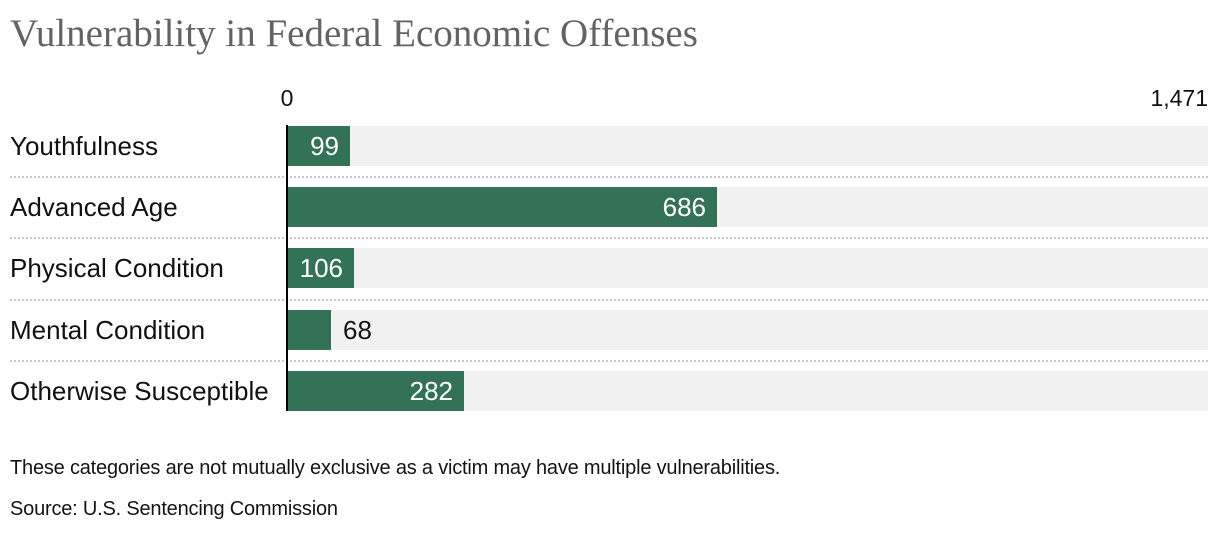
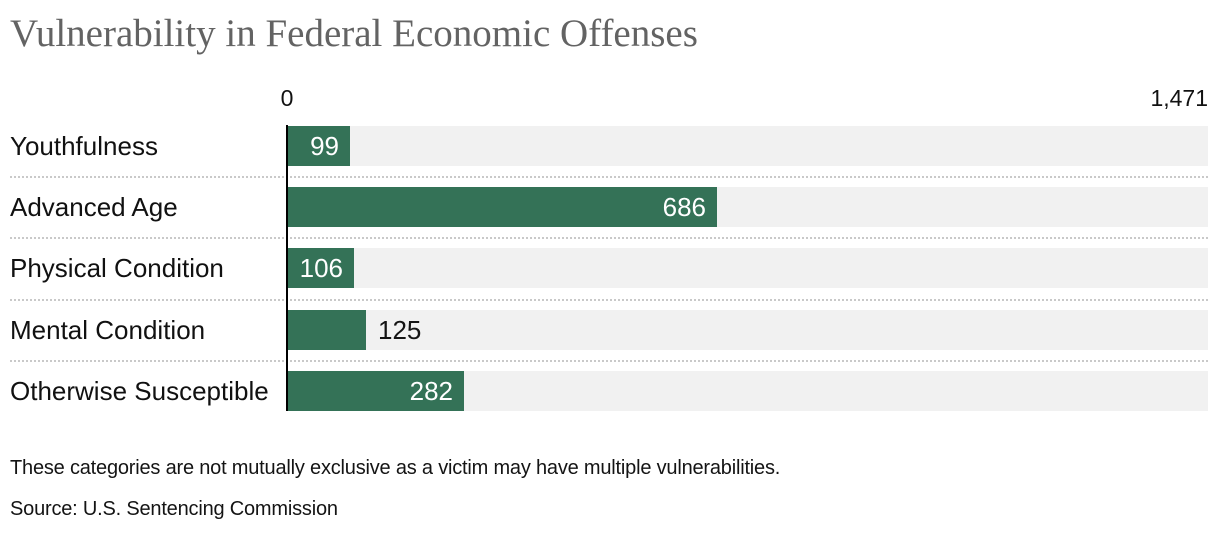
Mental Condition: 68 -> 125
